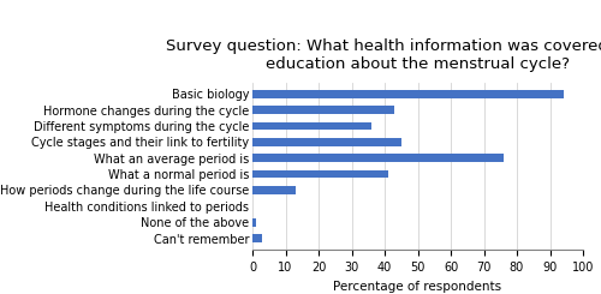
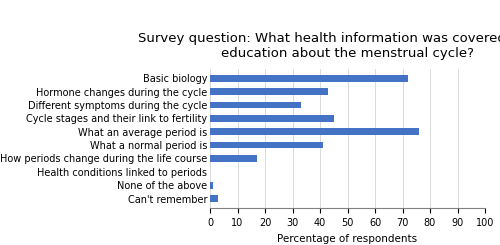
Basic biology: 94 -> 72
Different symptoms during the cycle: 36 -> 33
How periods change during the life course: 13 -> 17
